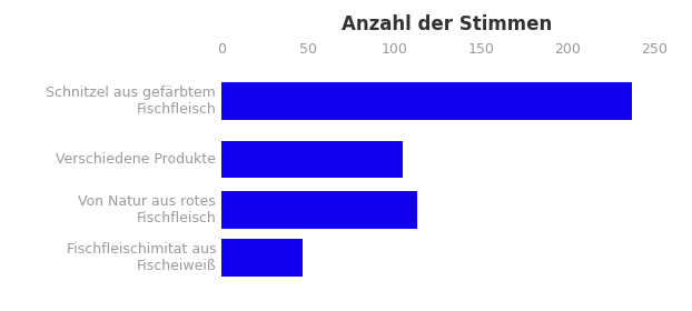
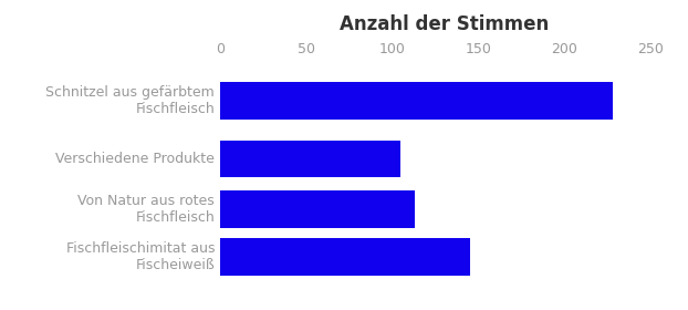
Schnitzel aus gefärbtem Fischfleisch: 237 -> 228
Fischfleischimitat aus Fischeiweiß: 47 -> 145
